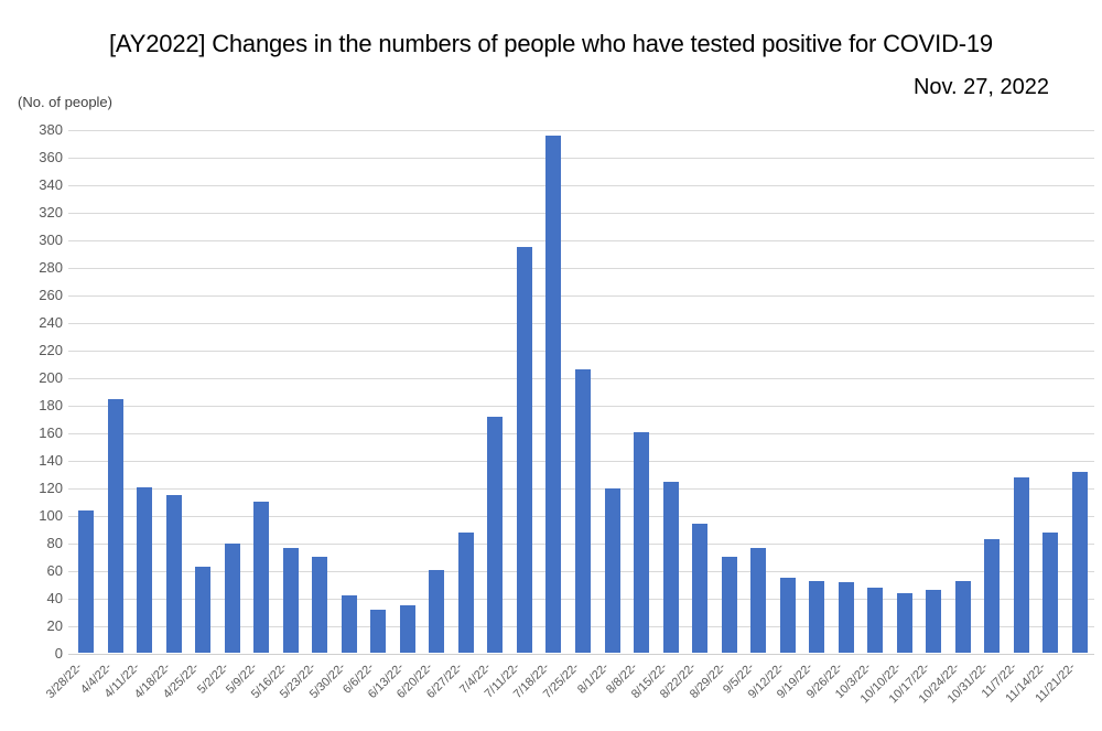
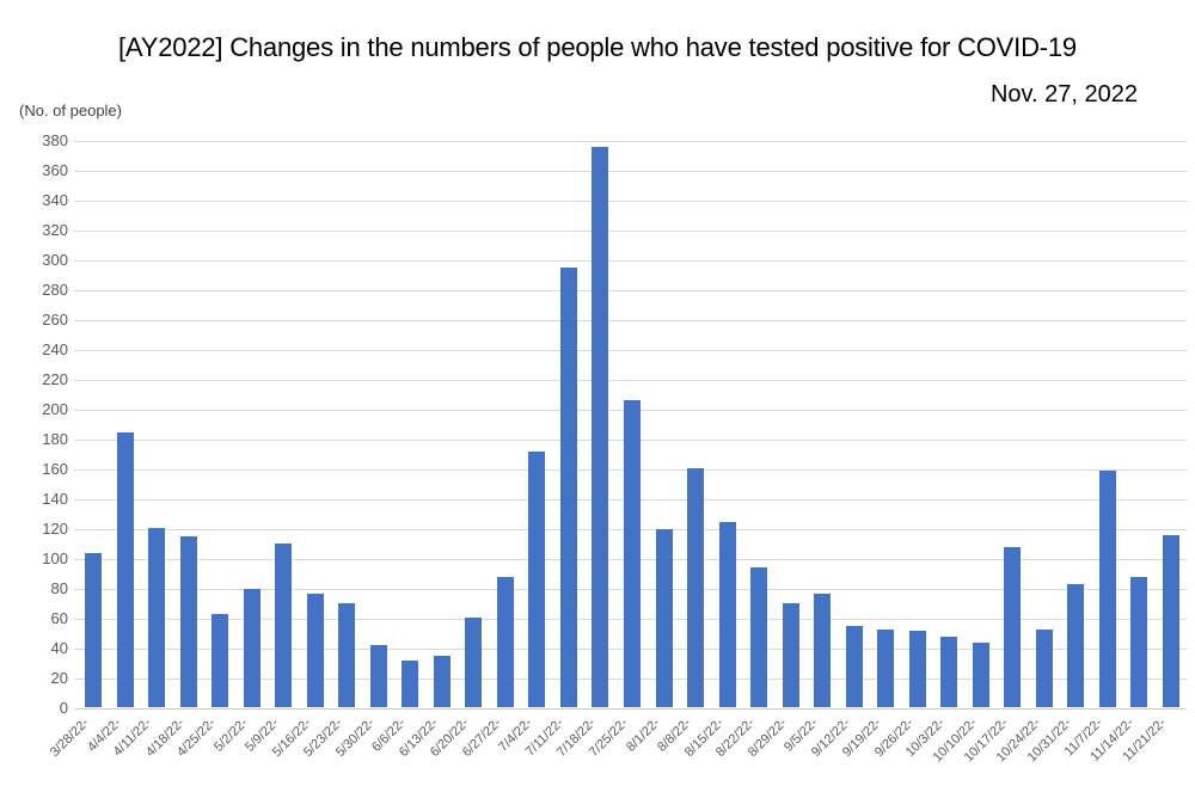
10/17/22-: 46 -> 108
11/7/22-: 128 -> 159
11/21/22-: 132 -> 116
